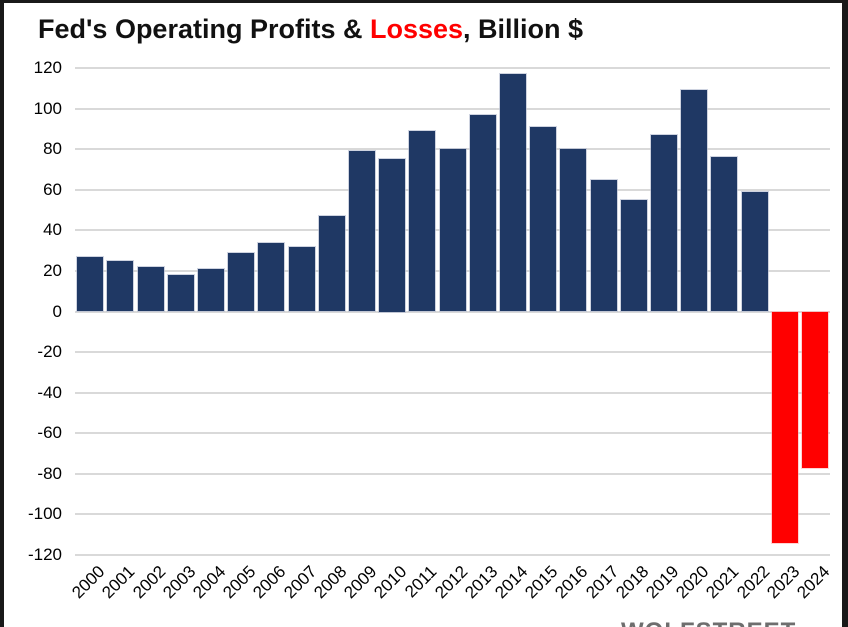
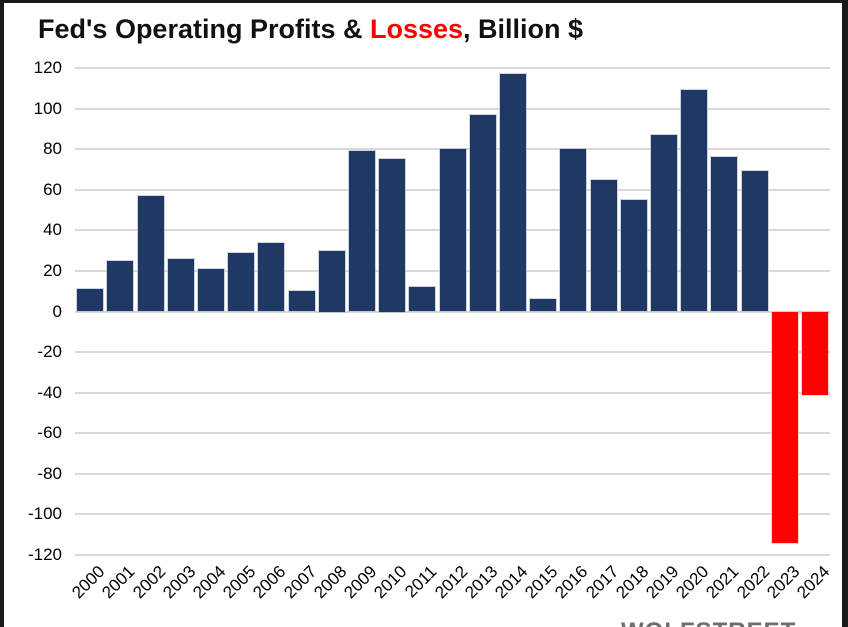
2000: 27 -> 11
2002: 22 -> 57
2003: 18 -> 26
2007: 32 -> 10
2008: 47 -> 30
2011: 89 -> 12
2015: 91 -> 6
2022: 59 -> 69
2024: -77 -> -41
